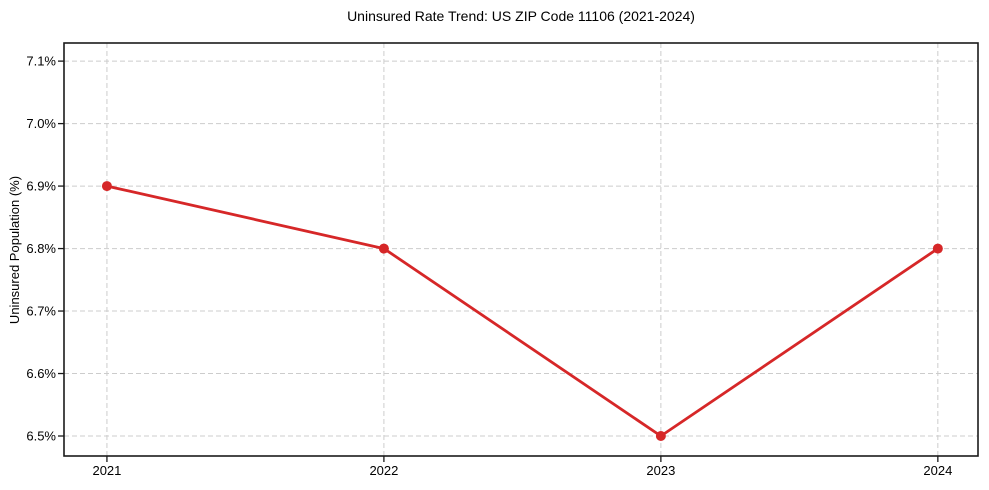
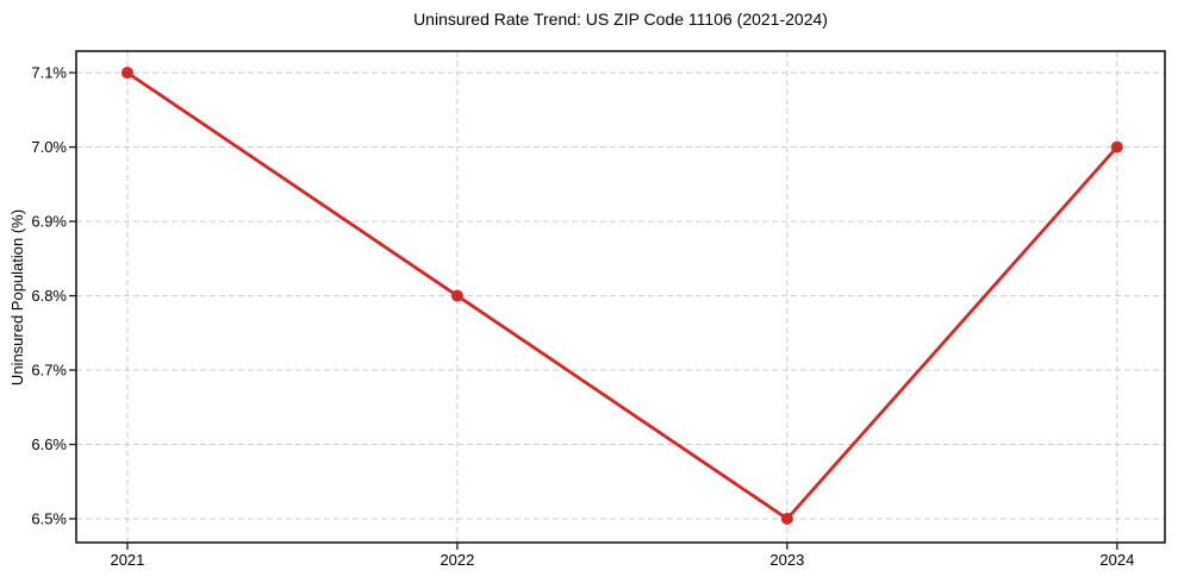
2021: 6.9% -> 7.1%
2024: 6.8% -> 7.0%
